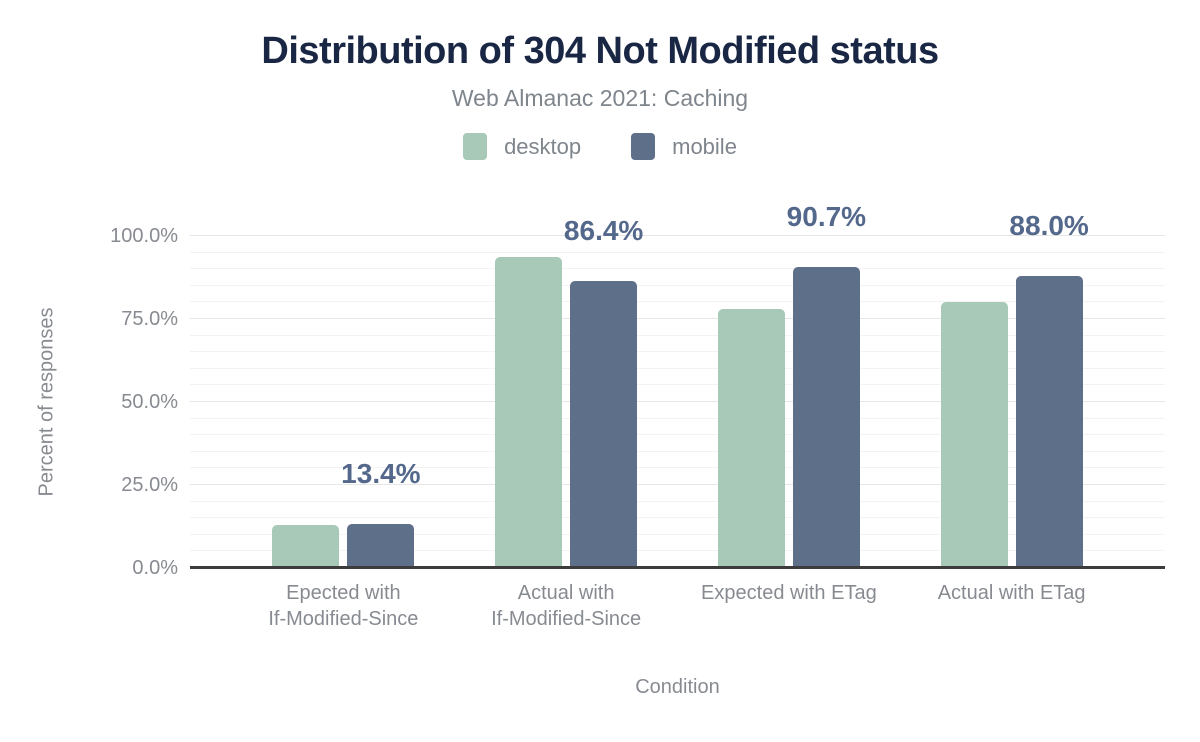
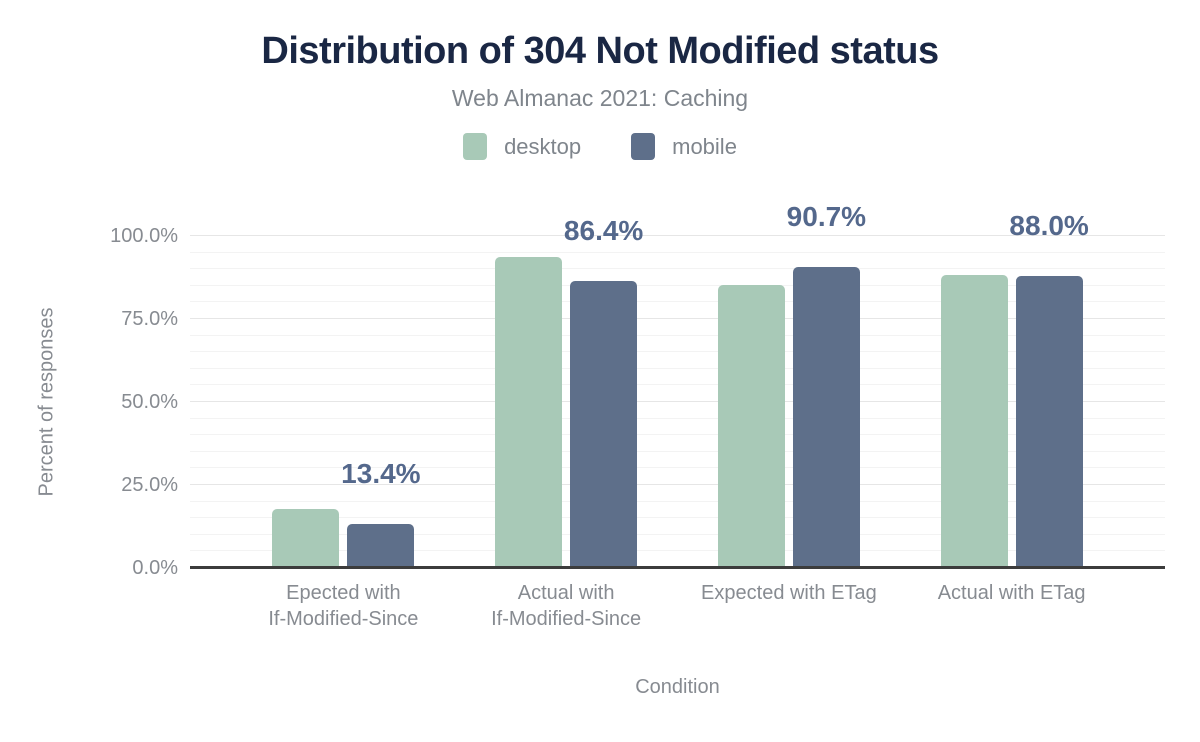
desktop/Epected with If-Modified-Since: 13% -> 18%
desktop/Expected with ETag: 78% -> 85%
desktop/Actual with ETag: 80% -> 88%
